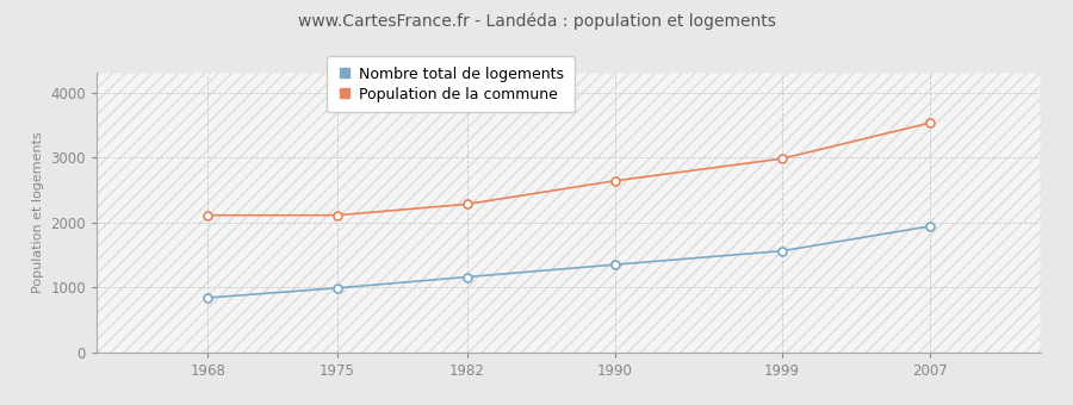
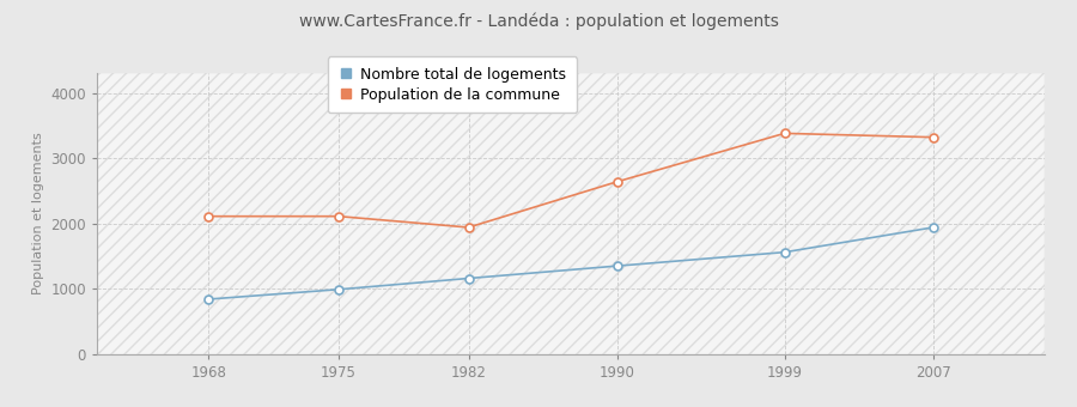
Population de la commune/1982: 2280 -> 1940
Population de la commune/1999: 2980 -> 3380
Population de la commune/2007: 3530 -> 3320
